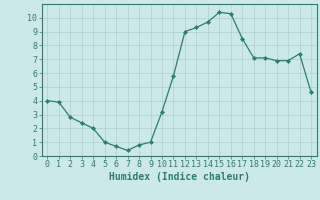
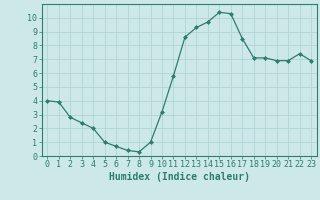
8: 0.8 -> 0.3
12: 9.0 -> 8.6
23: 4.6 -> 6.9
